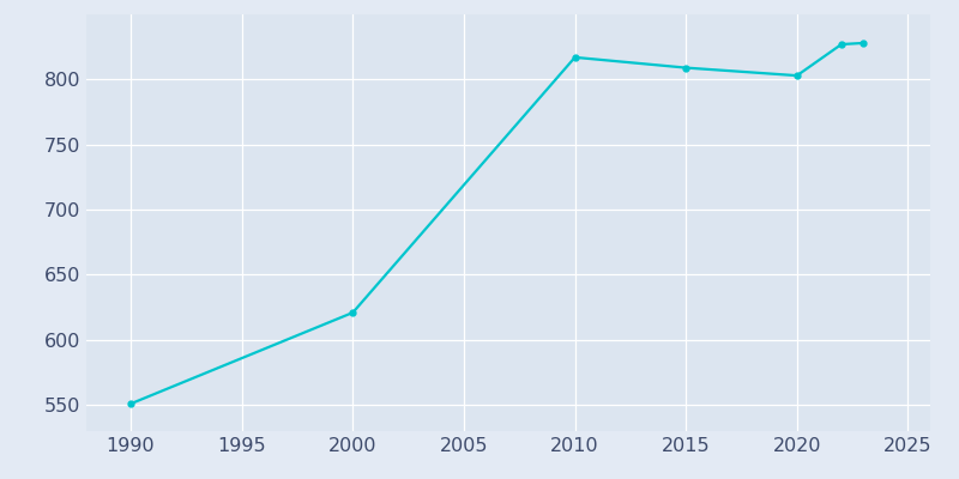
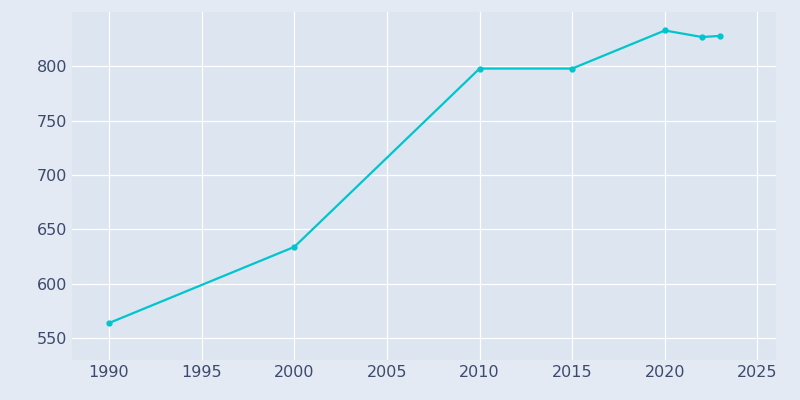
1990: 551 -> 564
2000: 621 -> 634
2010: 817 -> 798
2015: 809 -> 798
2020: 803 -> 833
